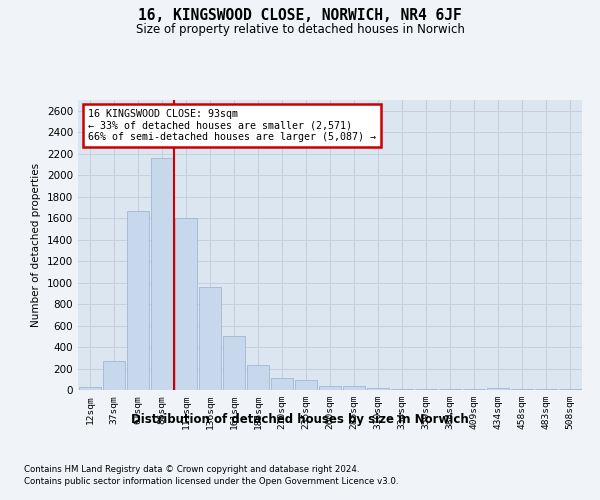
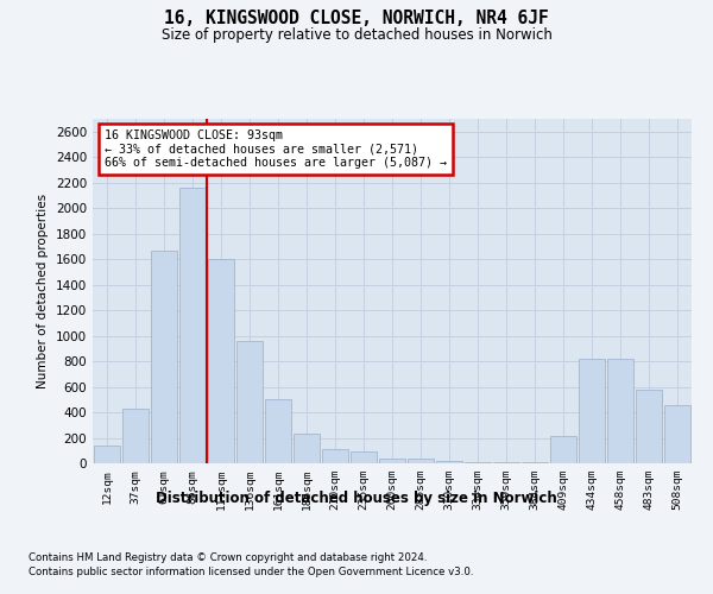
12sqm: 20 -> 140
37sqm: 270 -> 430
409sqm: 0 -> 210
434sqm: 20 -> 820
458sqm: 0 -> 820
483sqm: 10 -> 580
508sqm: 0 -> 460
